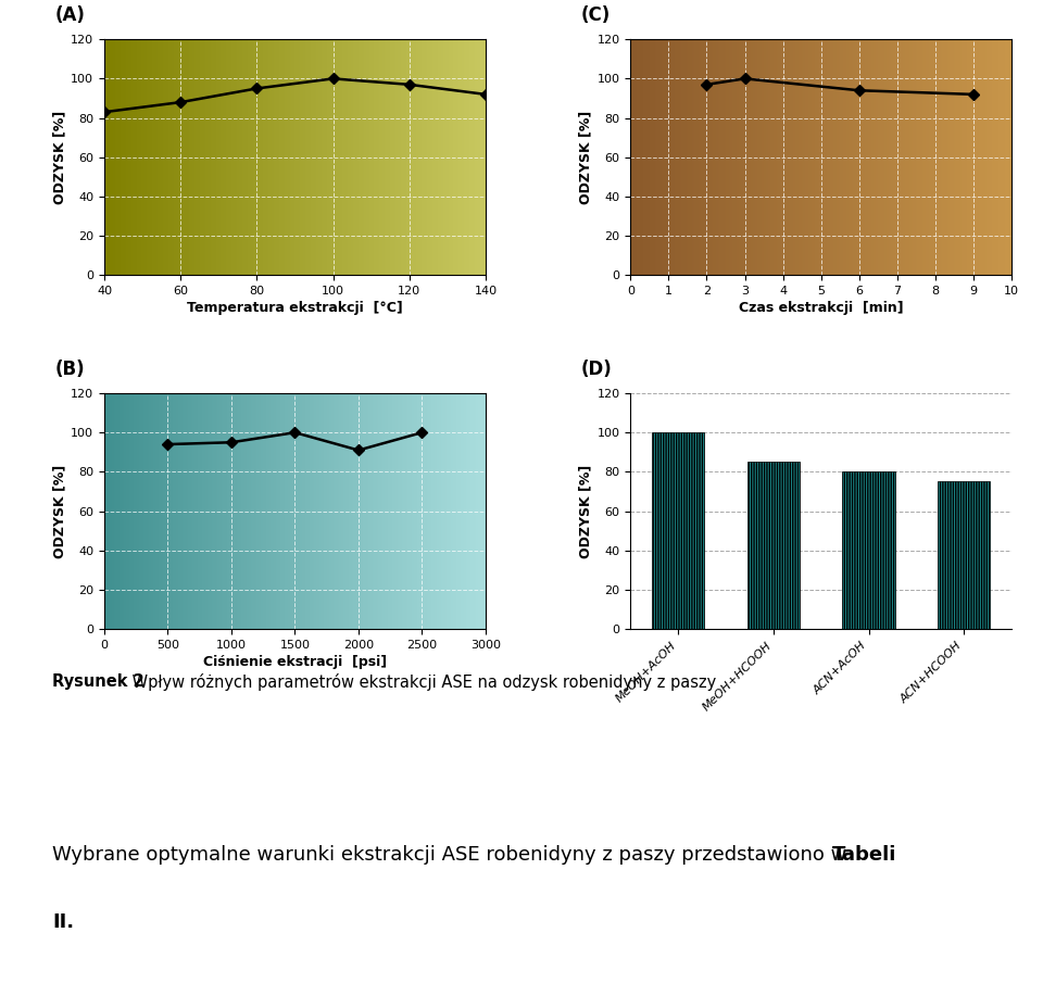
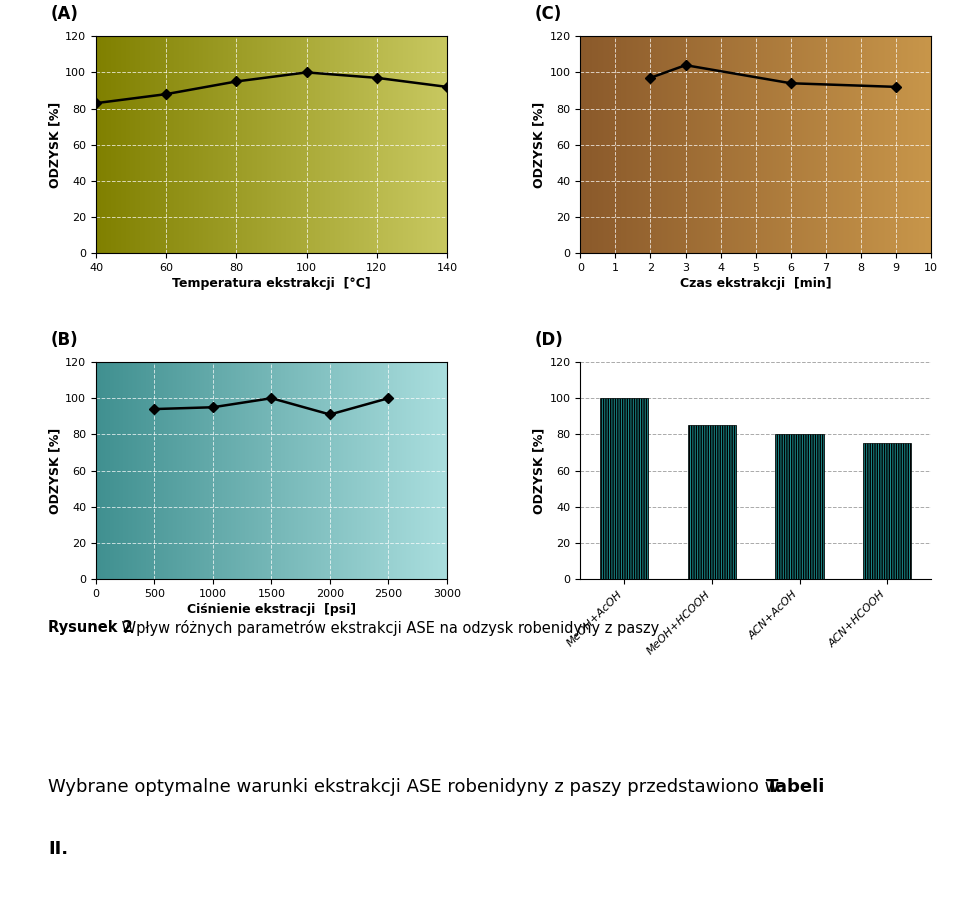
3: 100 -> 104
